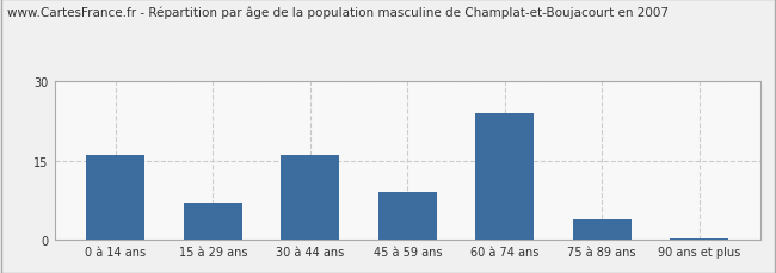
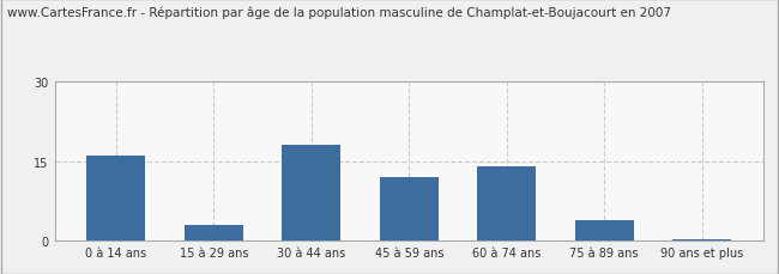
15 à 29 ans: 7.0 -> 3.0
30 à 44 ans: 16.0 -> 18.0
45 à 59 ans: 9.0 -> 12.0
60 à 74 ans: 24.0 -> 14.0
